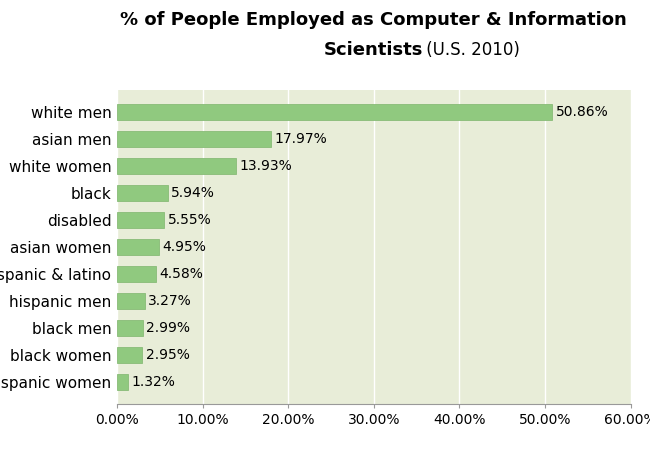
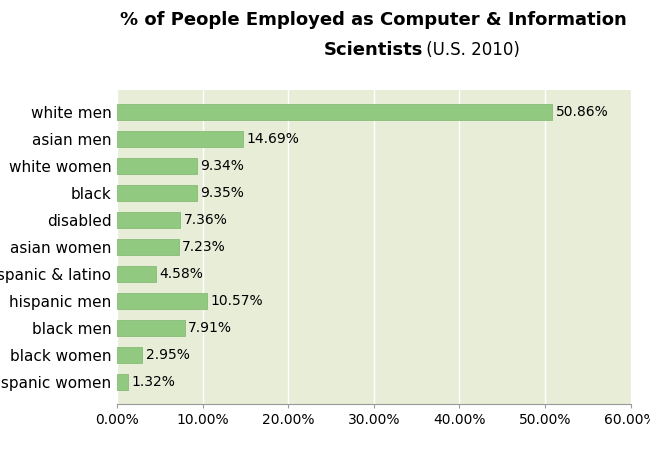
asian men: 17.97% -> 14.69%
white women: 13.93% -> 9.34%
black: 5.94% -> 9.35%
disabled: 5.55% -> 7.36%
asian women: 4.95% -> 7.23%
hispanic men: 3.27% -> 10.57%
black men: 2.99% -> 7.91%
